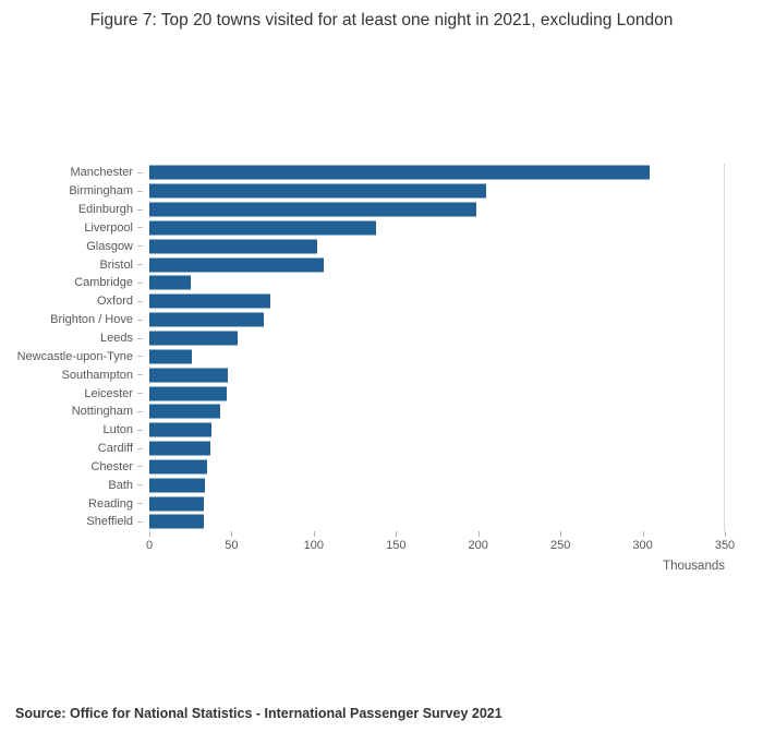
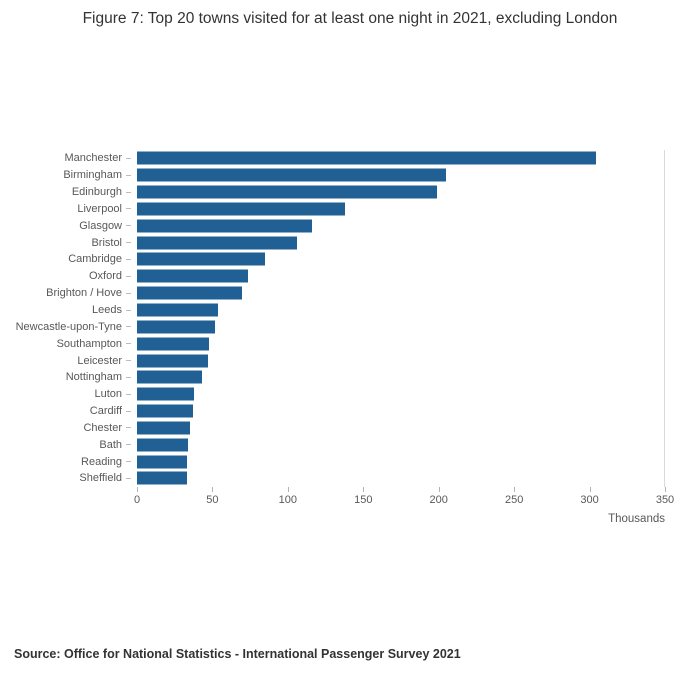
Glasgow: 102 -> 116
Cambridge: 25 -> 85
Newcastle-upon-Tyne: 26 -> 52
